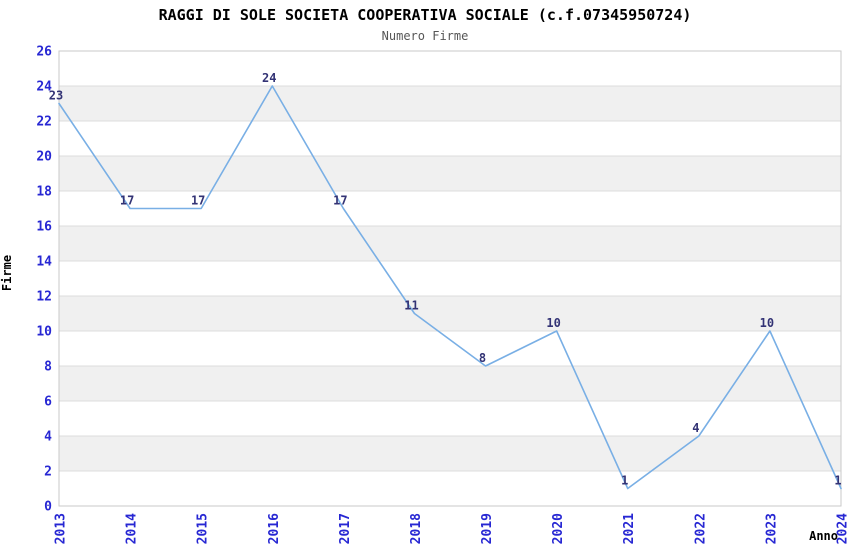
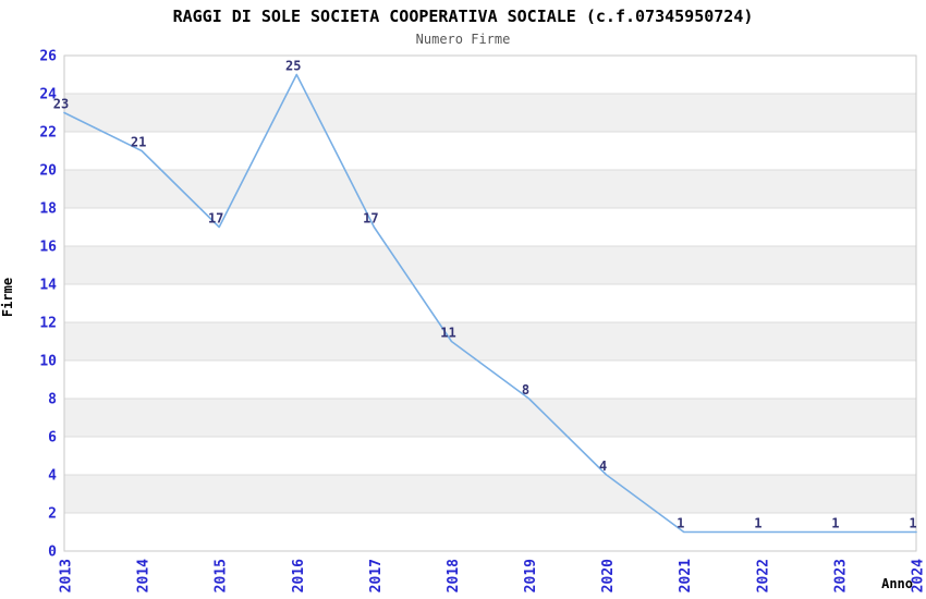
2014: 17 -> 21
2016: 24 -> 25
2020: 10 -> 4
2022: 4 -> 1
2023: 10 -> 1
